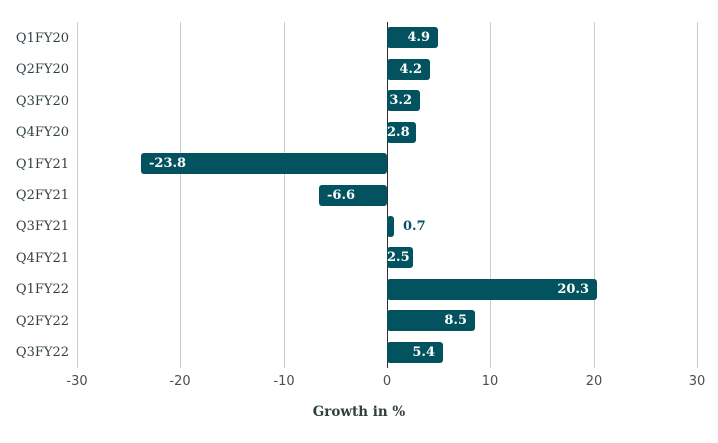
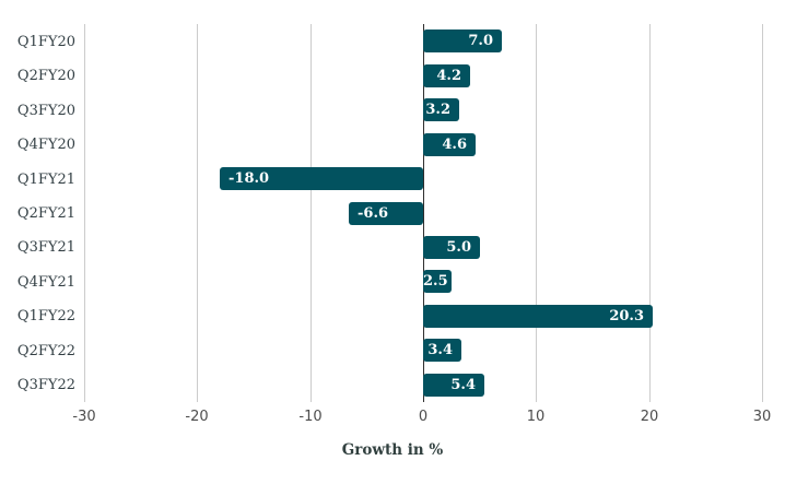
Q1FY20: 4.9 -> 7.0
Q4FY20: 2.8 -> 4.6
Q1FY21: -23.8 -> -18.0
Q3FY21: 0.7 -> 5.0
Q2FY22: 8.5 -> 3.4
